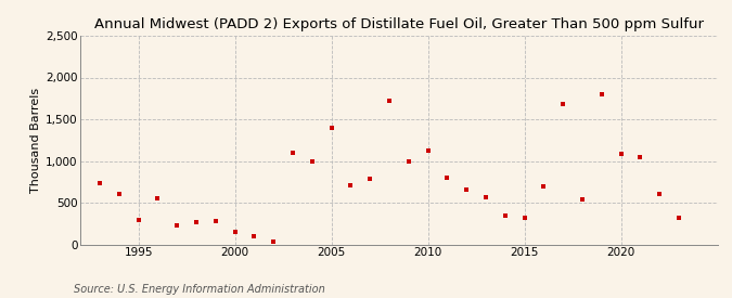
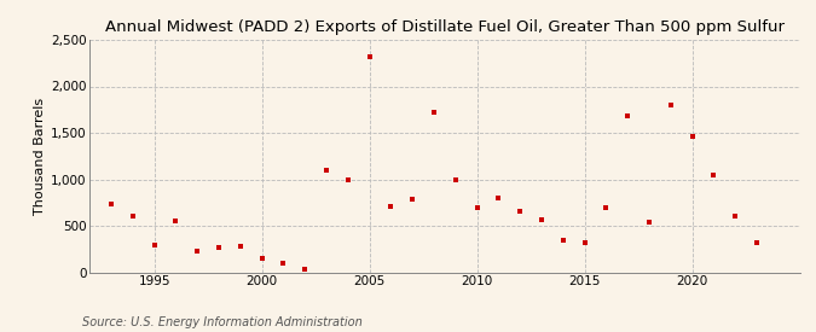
2005: 1,400 -> 2,320
2010: 1,120 -> 700
2020: 1,080 -> 1,460
